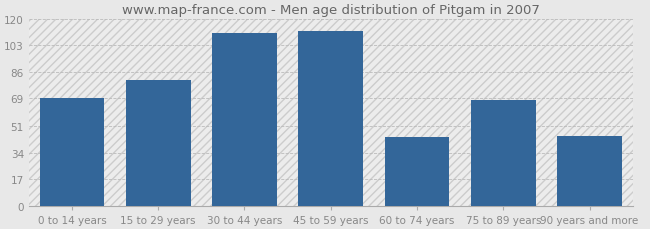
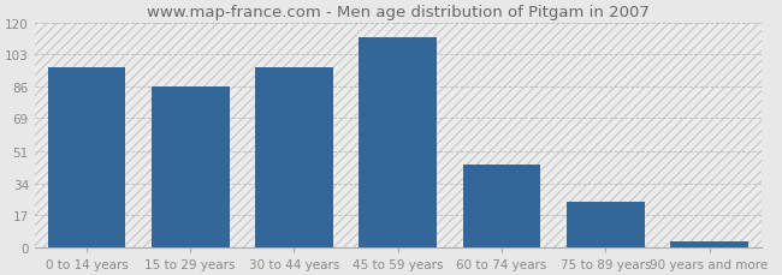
0 to 14 years: 69 -> 96
15 to 29 years: 81 -> 86
30 to 44 years: 111 -> 96
75 to 89 years: 68 -> 24
90 years and more: 45 -> 3
